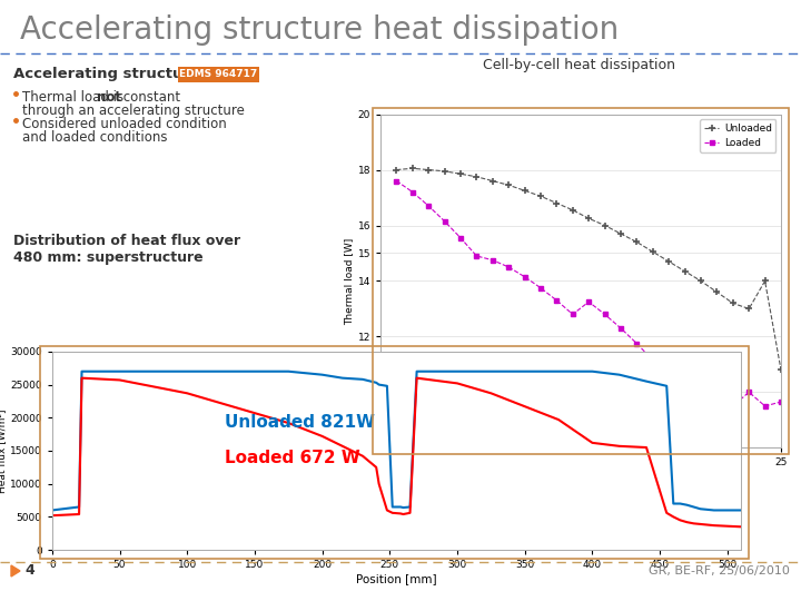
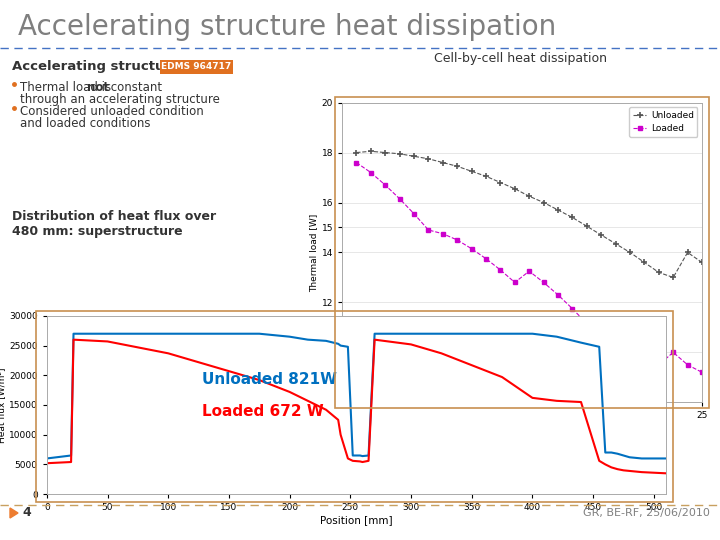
Unloaded/25: 10.80 -> 13.60
Loaded/25: 9.65 -> 9.20
